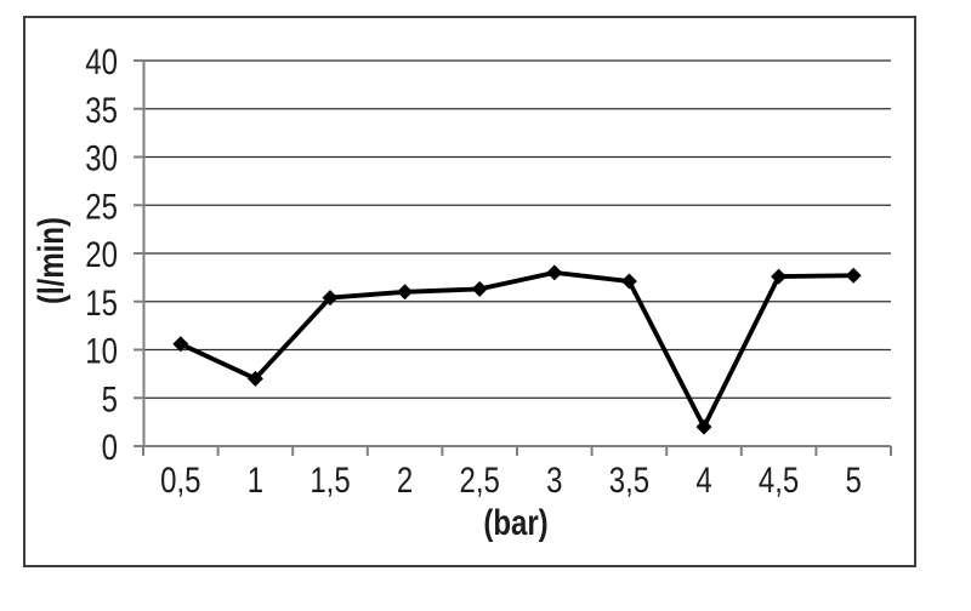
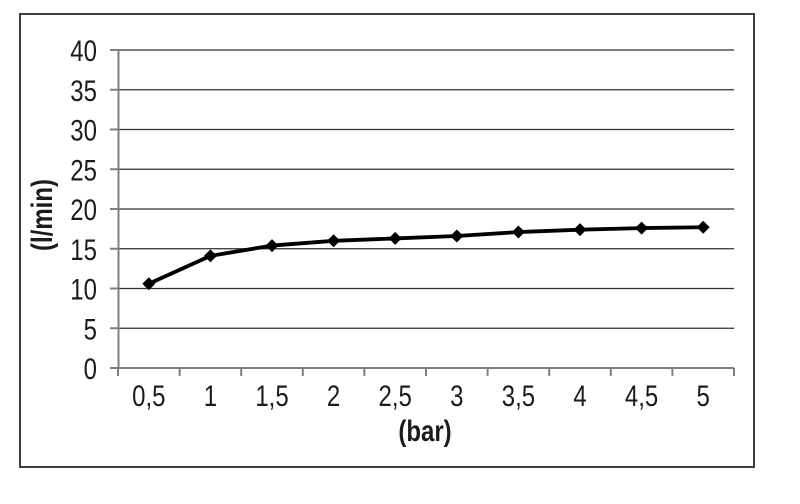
1: 7 -> 14
3: 18 -> 17
4: 2 -> 17
